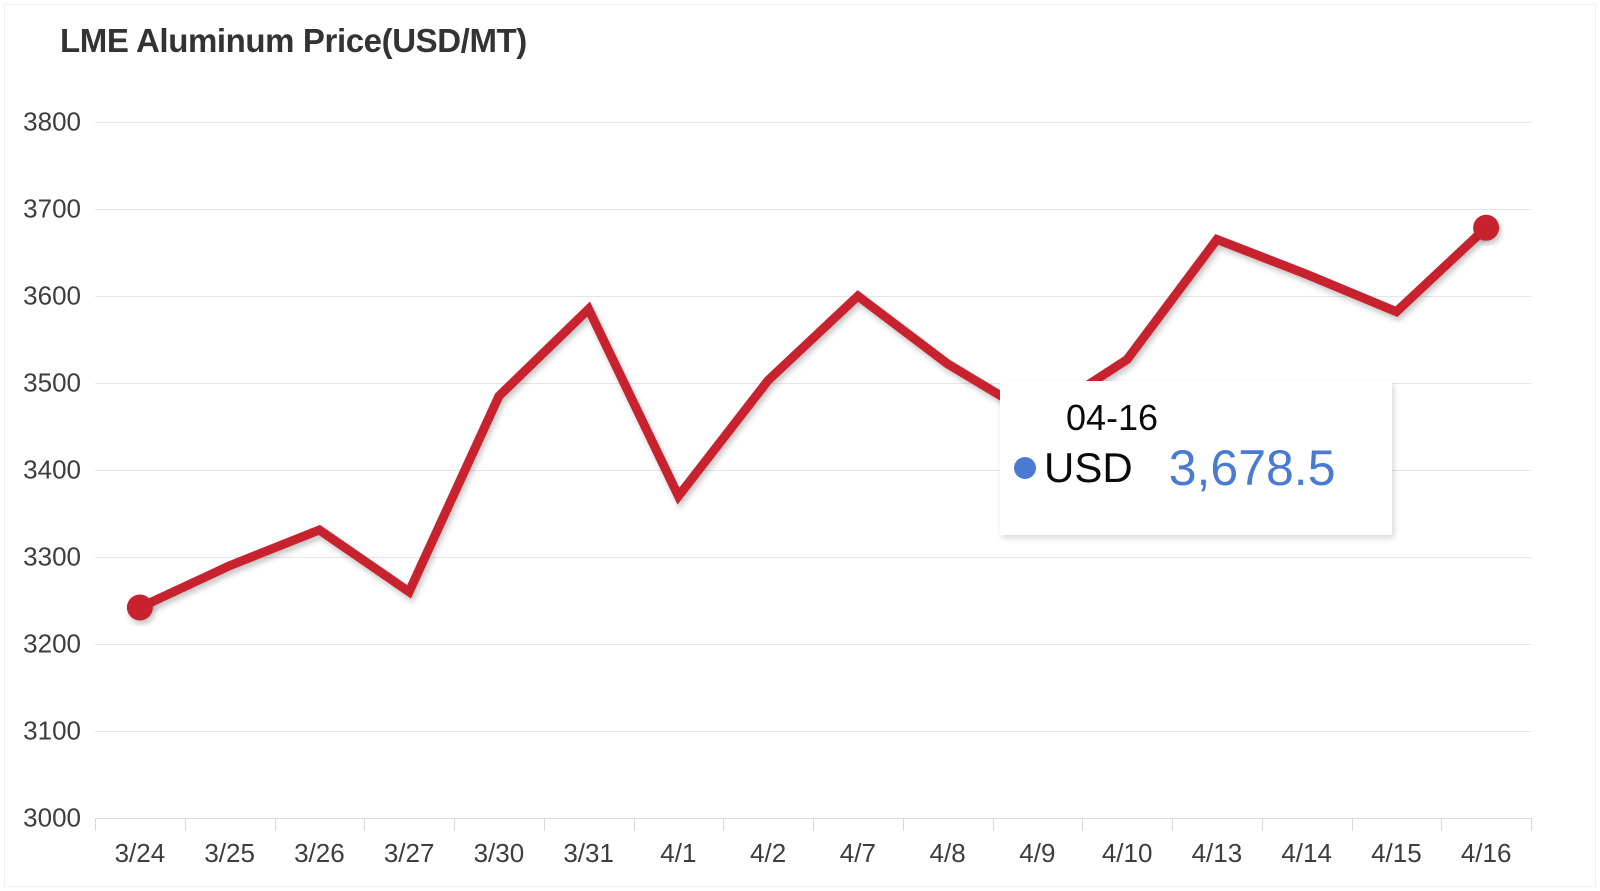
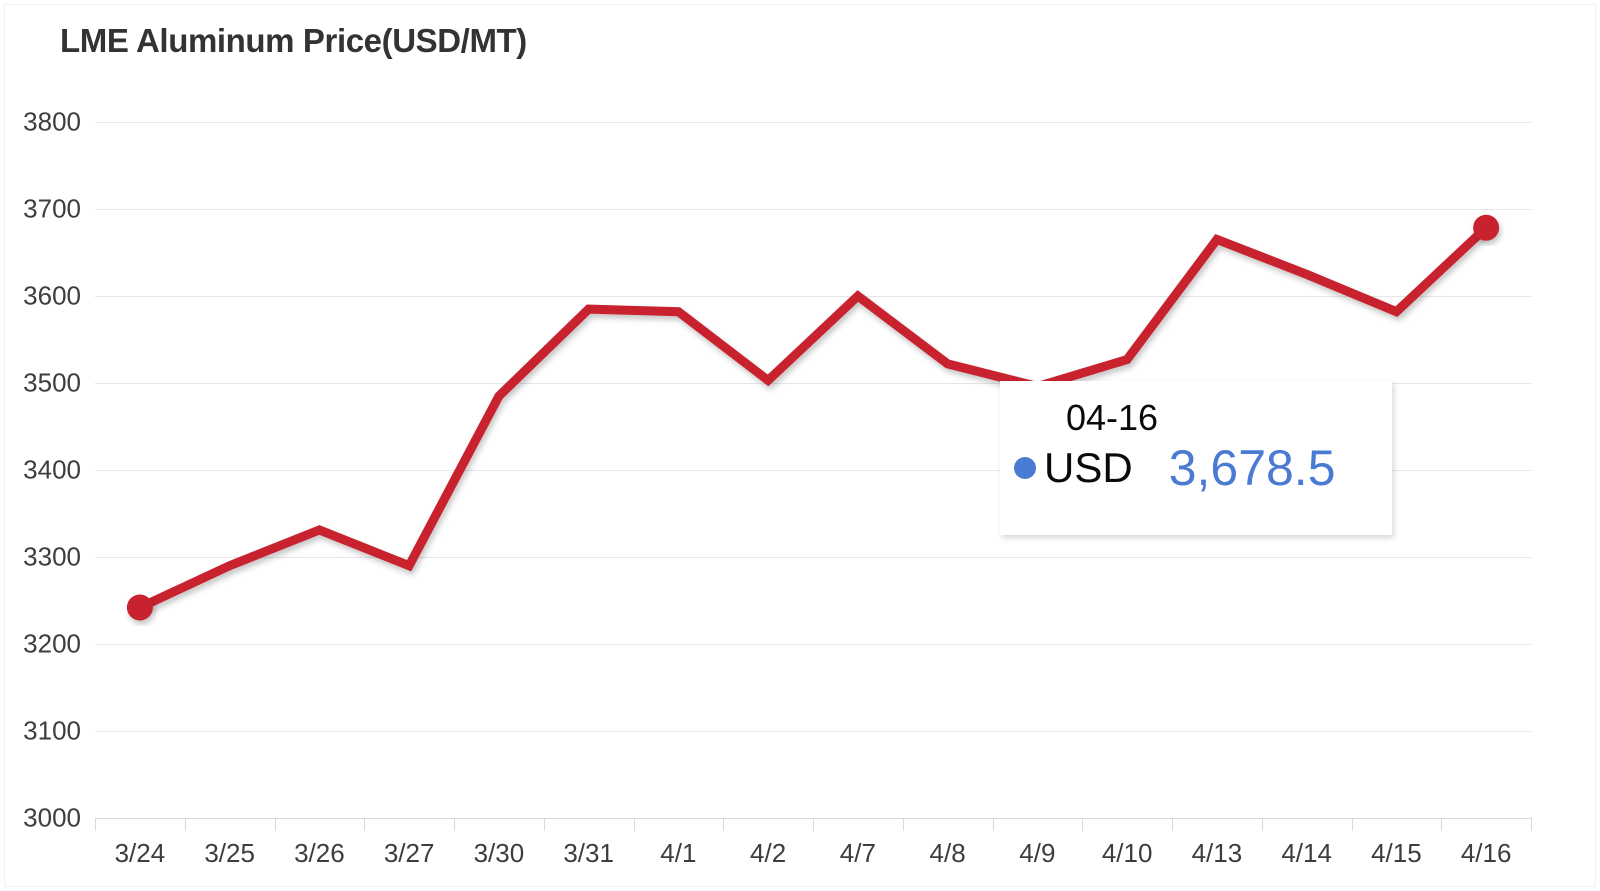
3/27: 3260 -> 3290
4/1: 3370 -> 3580
4/9: 3460 -> 3500
